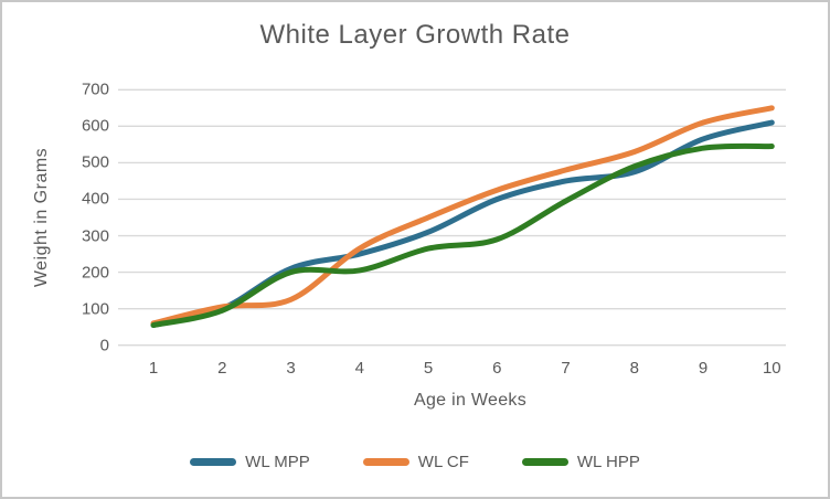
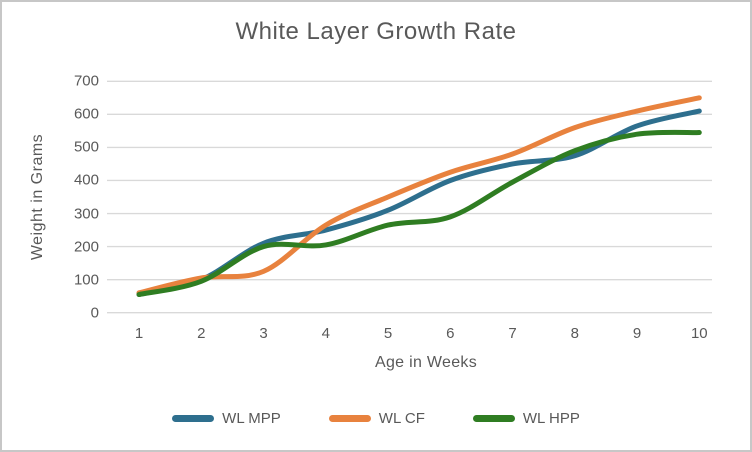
WL CF/8: 530 -> 560
